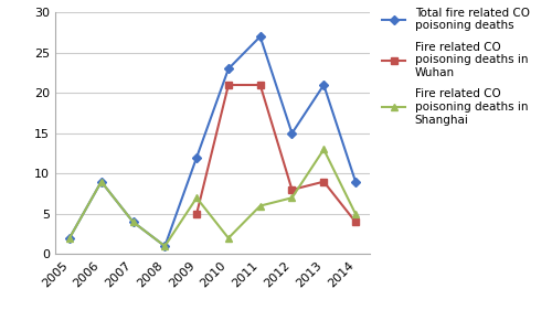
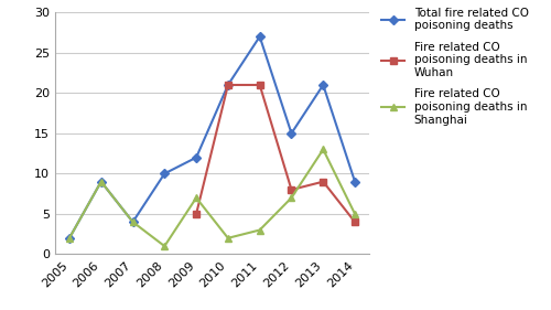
Total fire related CO poisoning deaths/2008: 1 -> 10
Total fire related CO poisoning deaths/2010: 23 -> 21
Fire related CO poisoning deaths in Shanghai/2011: 6 -> 3
